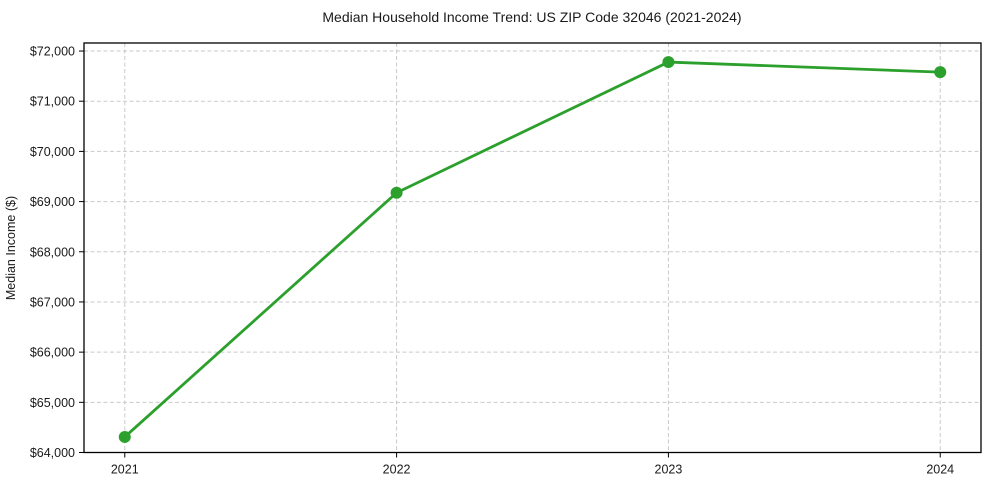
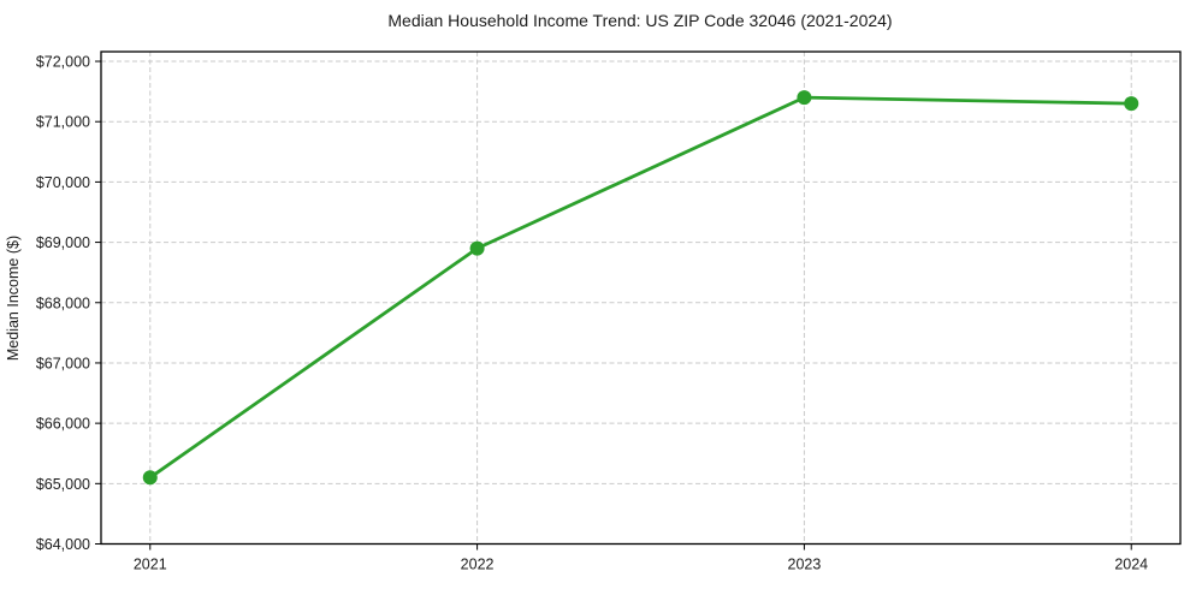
2021: $64300 -> $65100
2022: $69200 -> $68900
2023: $71800 -> $71400
2024: $71600 -> $71300
